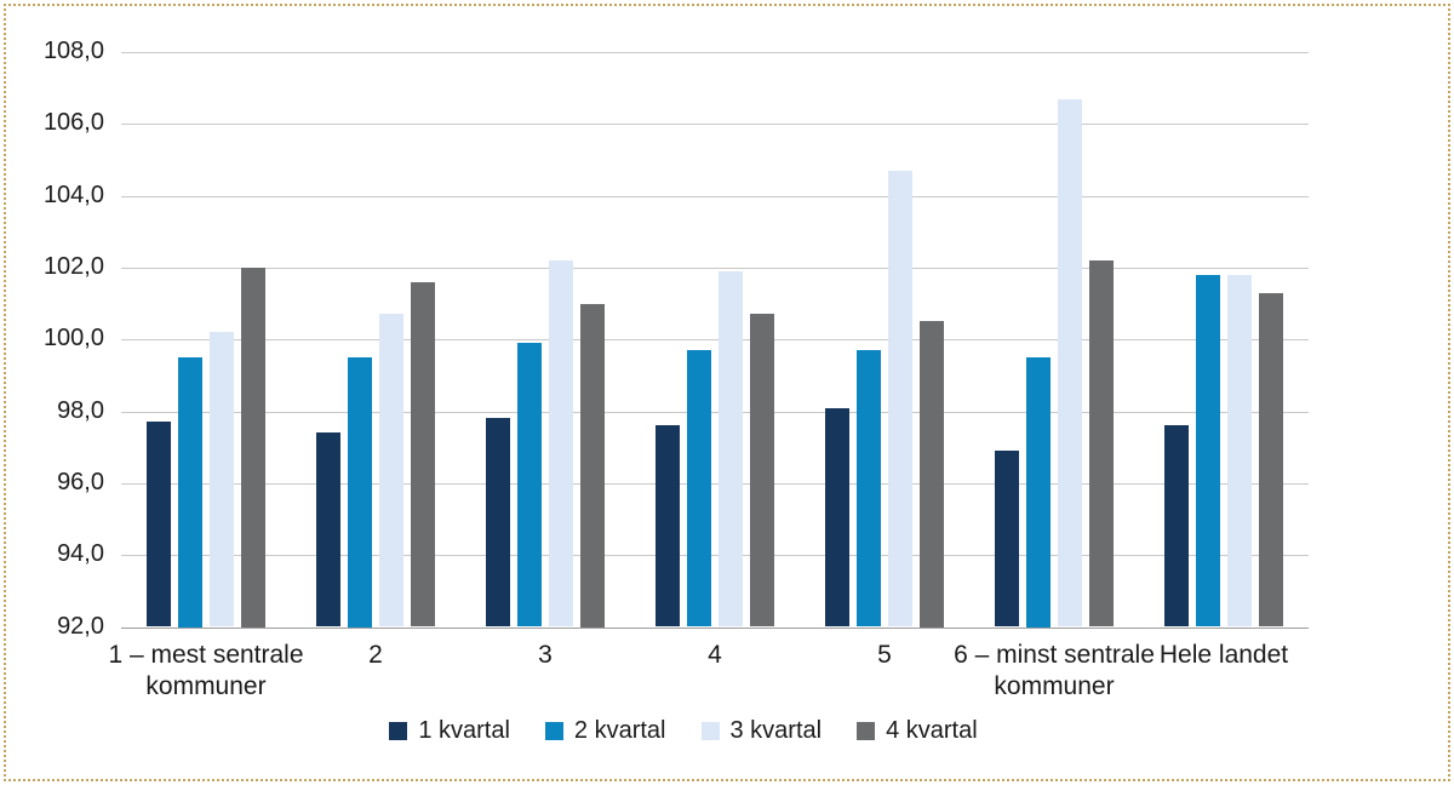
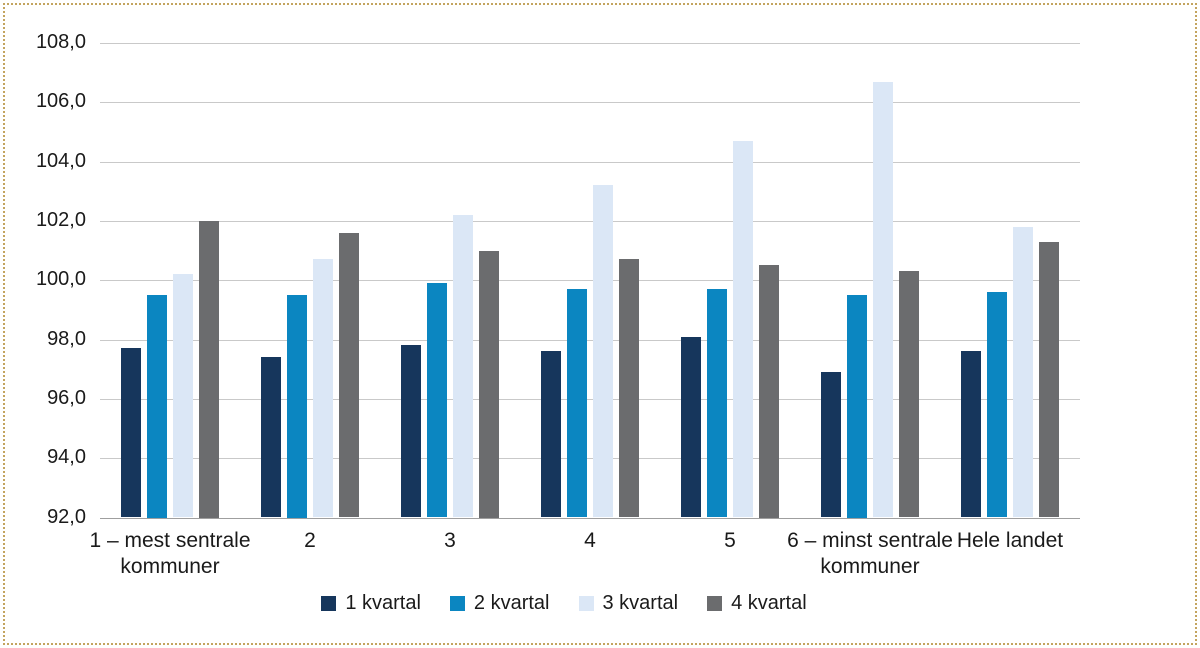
3 kvartal/4: 101,9 -> 103,2
4 kvartal/6 – minst sentrale kommuner: 102,2 -> 100,3
2 kvartal/Hele landet: 101,8 -> 99,6
